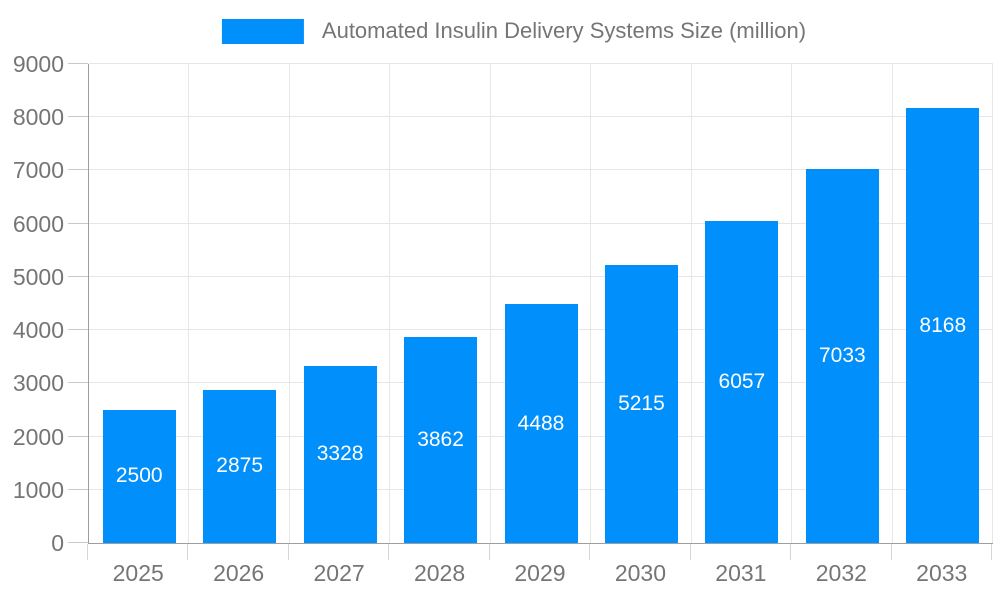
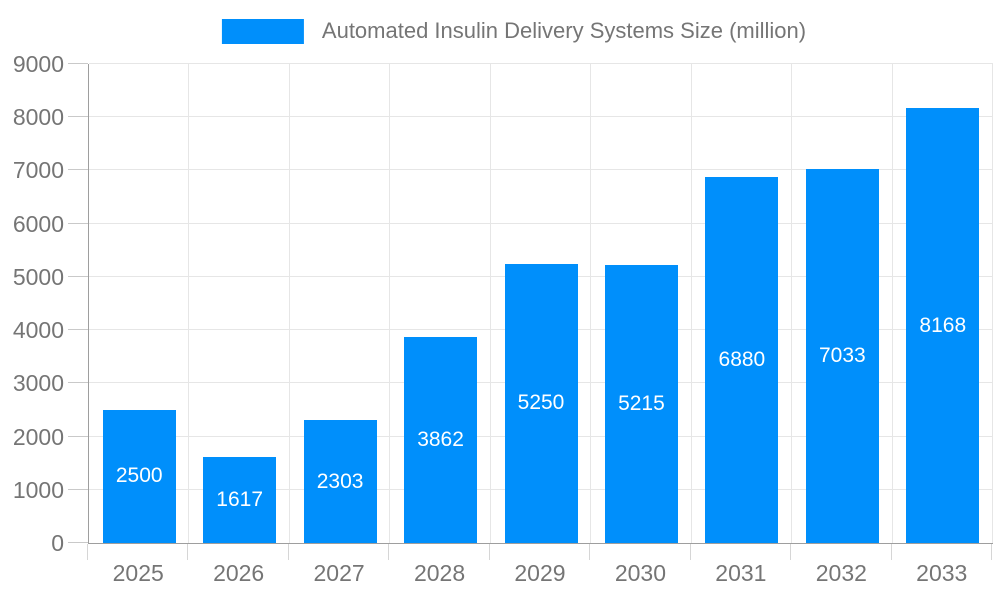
2026: 2875 -> 1617
2027: 3328 -> 2303
2029: 4488 -> 5250
2031: 6057 -> 6880
